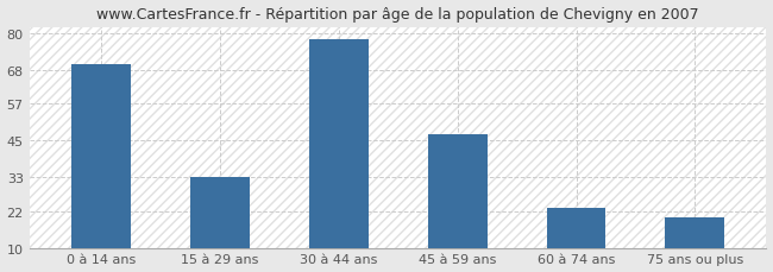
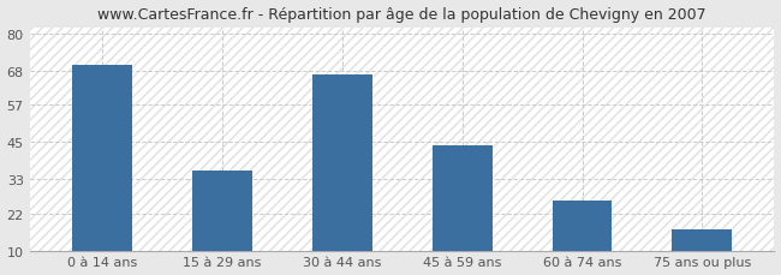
15 à 29 ans: 33 -> 36
30 à 44 ans: 78 -> 67
45 à 59 ans: 47 -> 44
60 à 74 ans: 23 -> 26
75 ans ou plus: 20 -> 17
